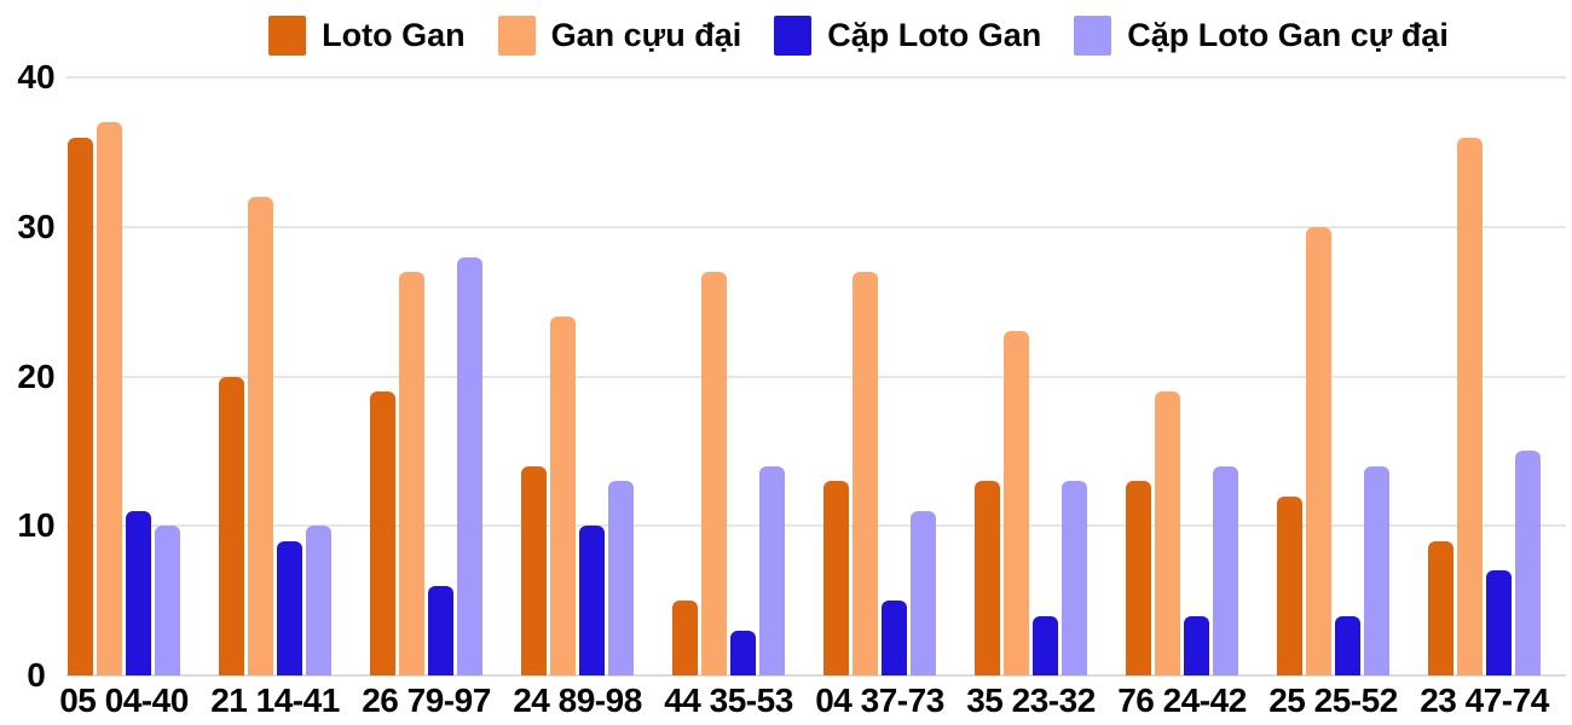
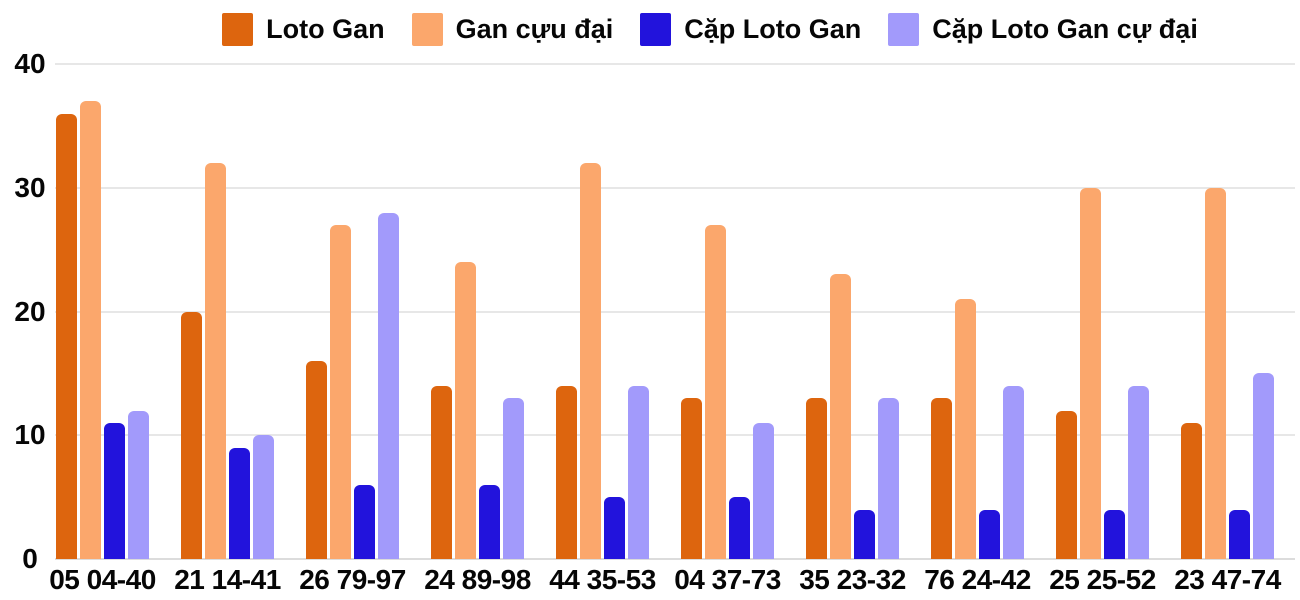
Cặp Loto Gan cự đại/05 04-40: 10 -> 12
Loto Gan/26 79-97: 19 -> 16
Cặp Loto Gan/24 89-98: 10 -> 6
Loto Gan/44 35-53: 5 -> 14
Gan cựu đại/44 35-53: 27 -> 32
Cặp Loto Gan/44 35-53: 3 -> 5
Gan cựu đại/76 24-42: 19 -> 21
Loto Gan/23 47-74: 9 -> 11
Gan cựu đại/23 47-74: 36 -> 30
Cặp Loto Gan/23 47-74: 7 -> 4
